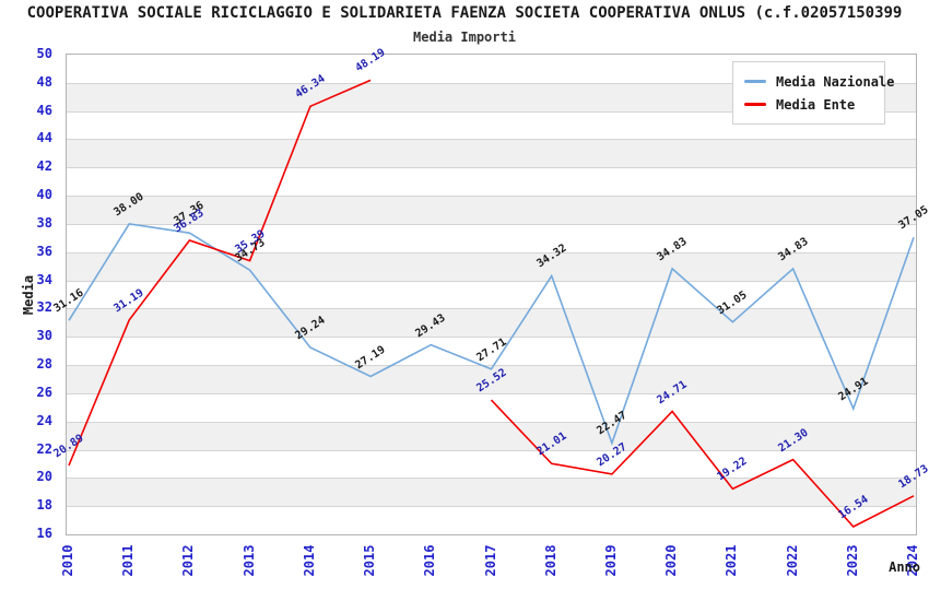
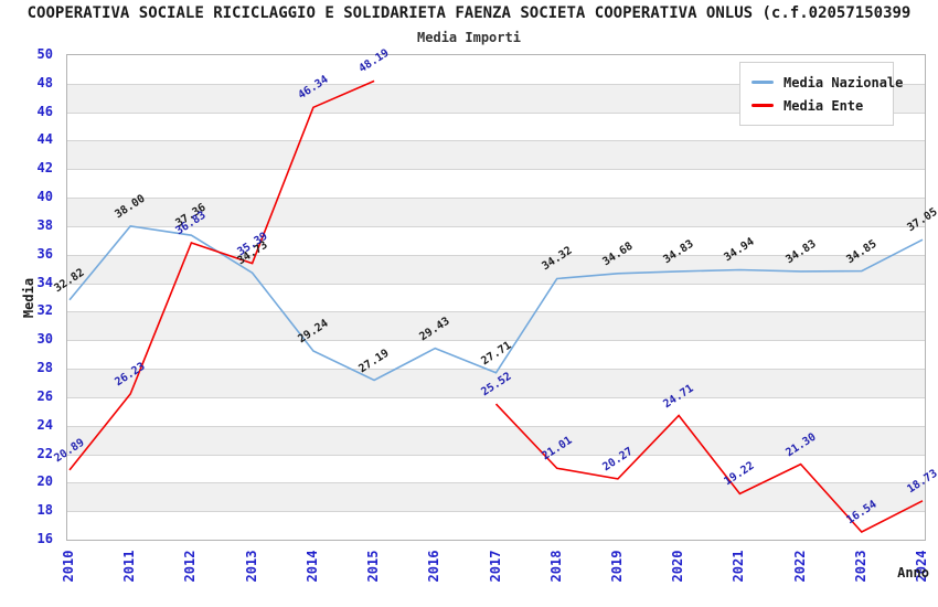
Media Nazionale/2010: 31.16 -> 32.82
Media Ente/2011: 31.19 -> 26.23
Media Nazionale/2019: 22.47 -> 34.68
Media Nazionale/2021: 31.05 -> 34.94
Media Nazionale/2023: 24.91 -> 34.85
